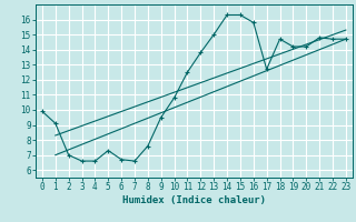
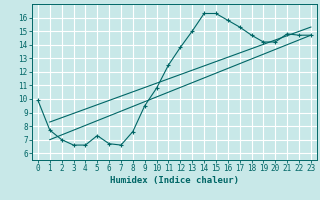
1: 9.1 -> 7.7
17: 12.7 -> 15.3
